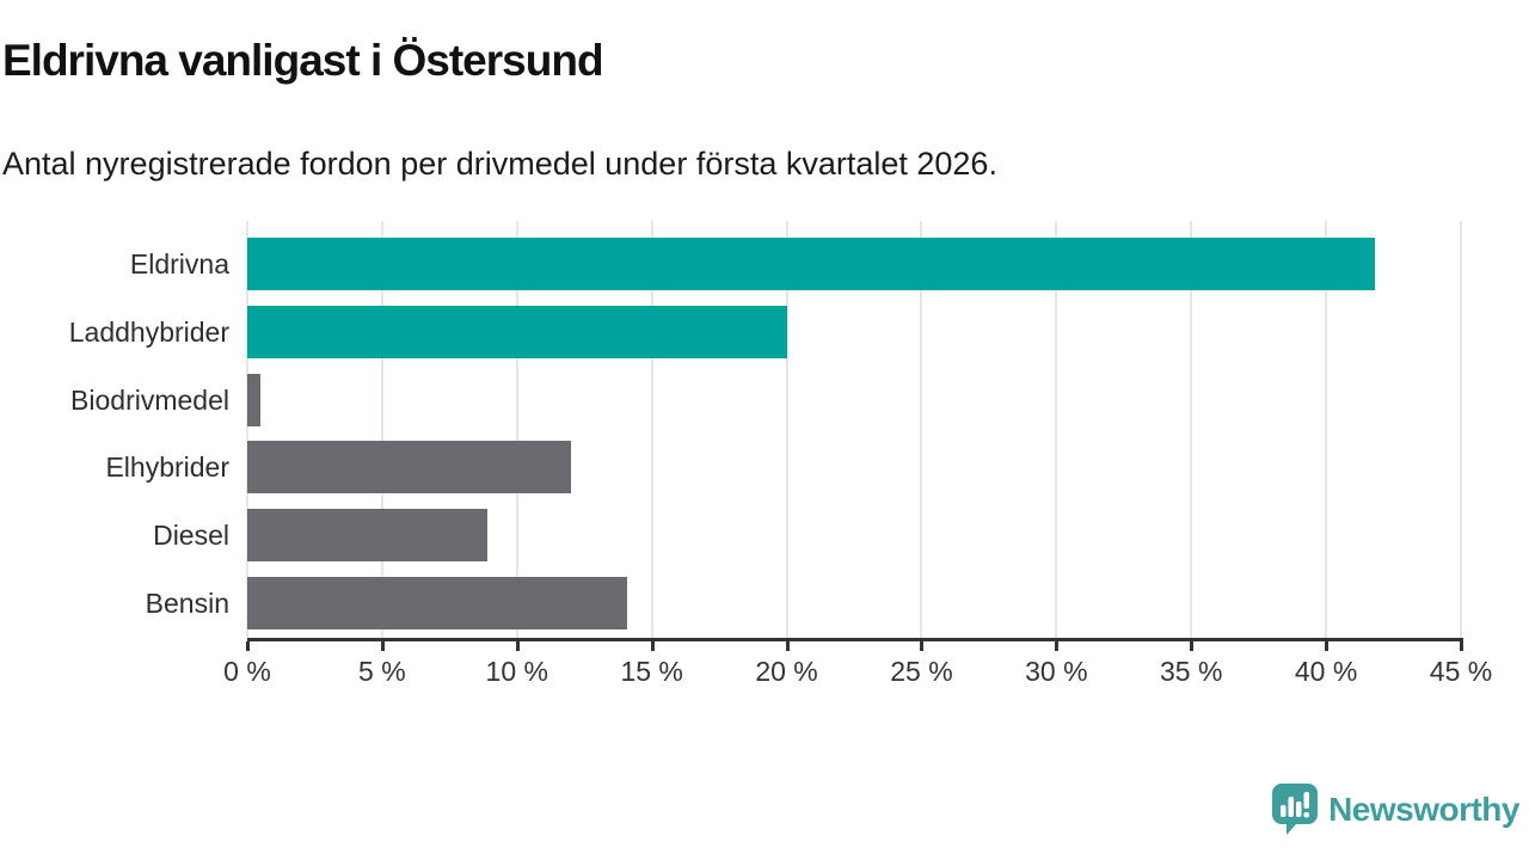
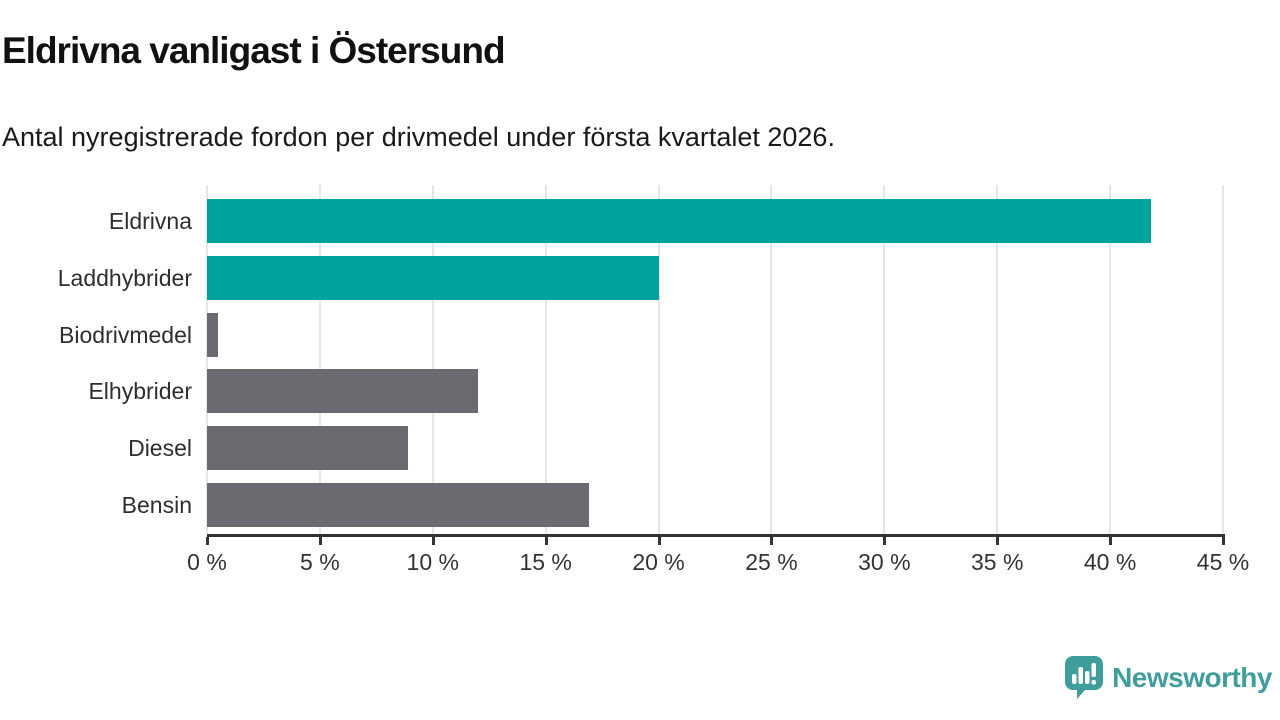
Bensin: 14.1% -> 16.9%
